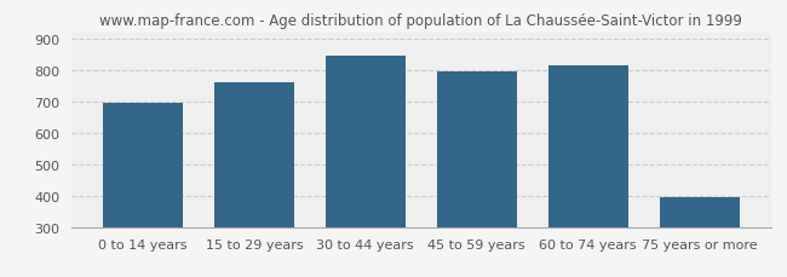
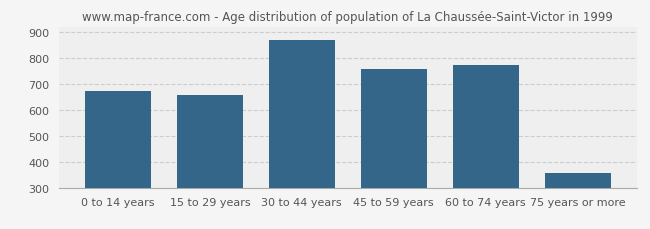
0 to 14 years: 695 -> 672
15 to 29 years: 760 -> 655
30 to 44 years: 845 -> 868
45 to 59 years: 795 -> 757
60 to 74 years: 815 -> 773
75 years or more: 395 -> 358
